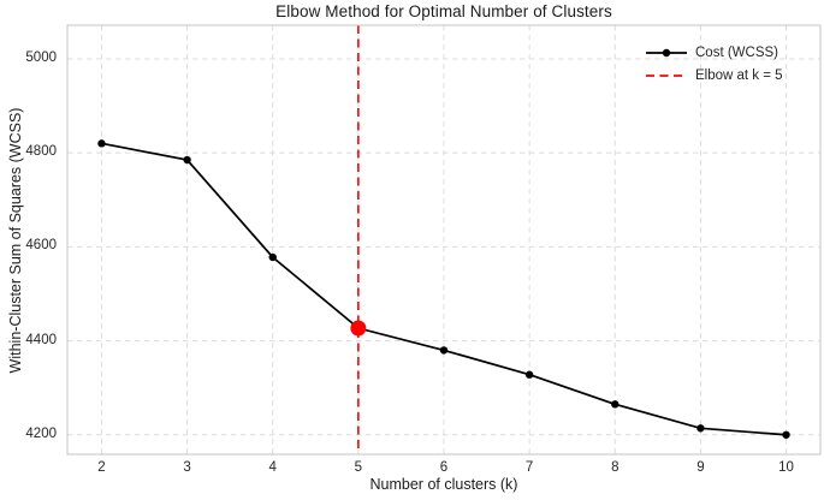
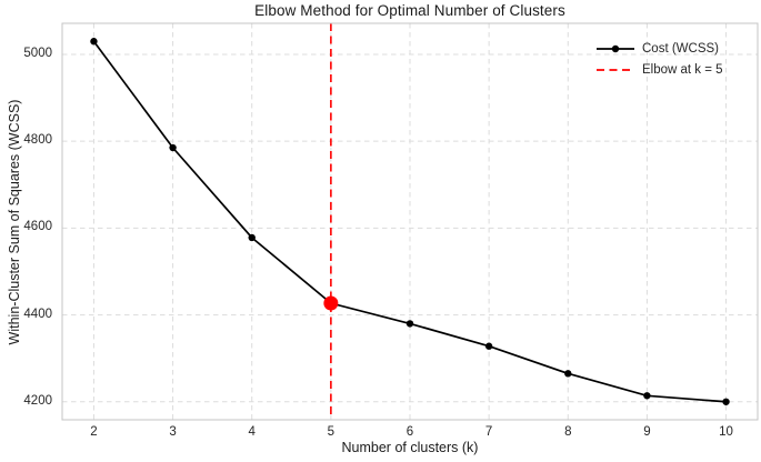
2: 4820 -> 5030
